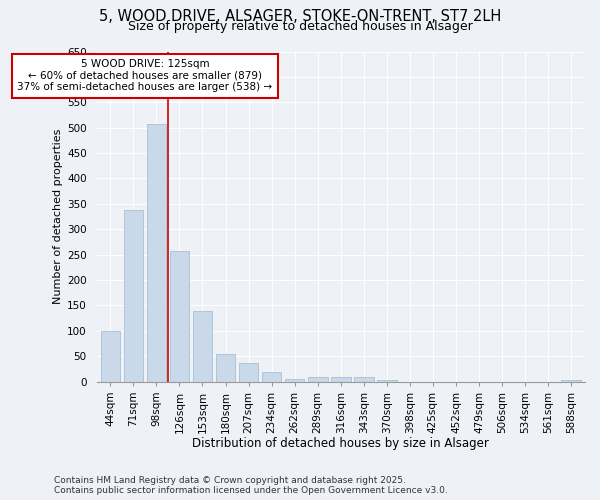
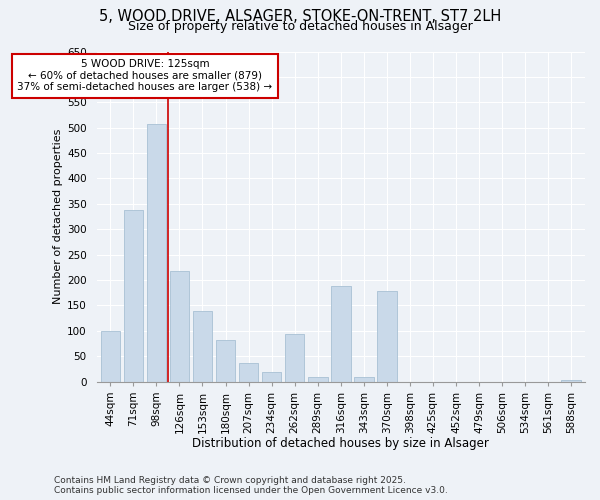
126sqm: 257 -> 218
180sqm: 55 -> 82
262sqm: 6 -> 94
316sqm: 9 -> 188
370sqm: 4 -> 178
